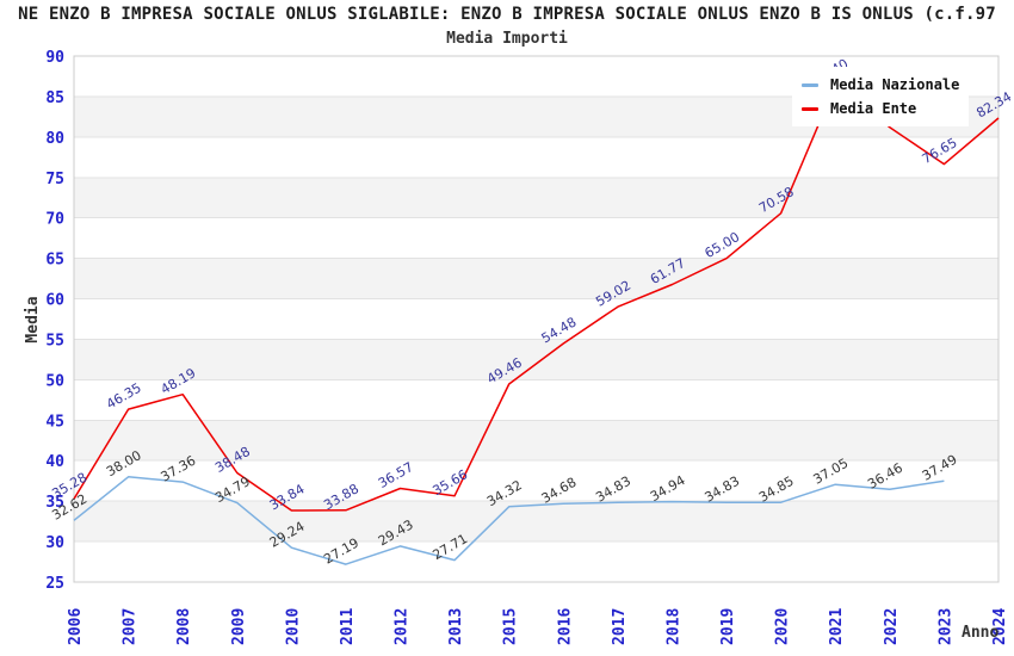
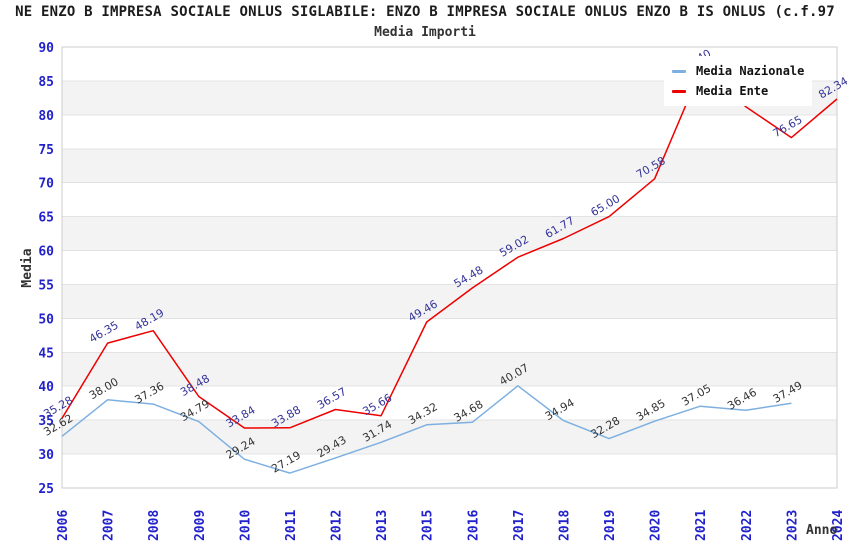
Media Nazionale/2013: 27.71 -> 31.74
Media Nazionale/2017: 34.83 -> 40.07
Media Nazionale/2019: 34.83 -> 32.28
